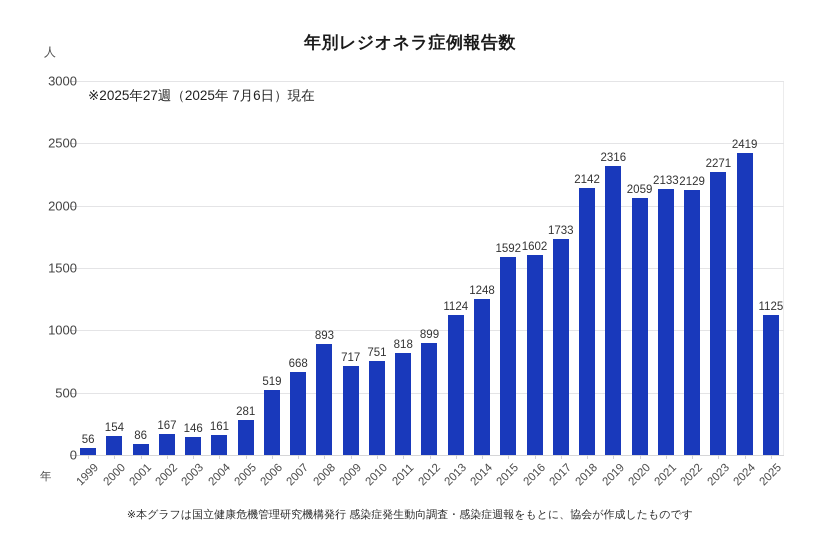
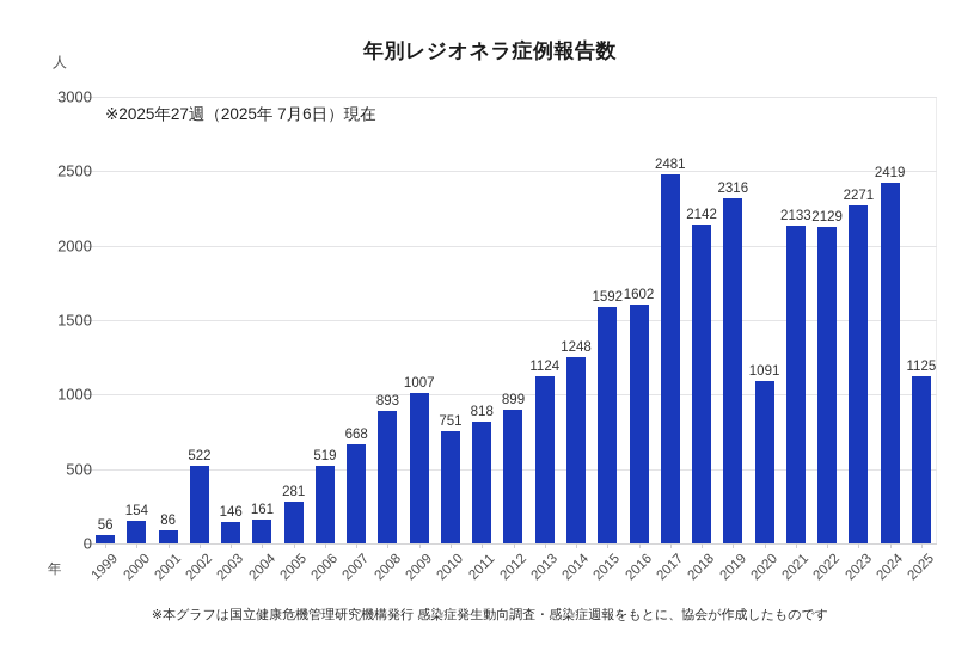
2002: 167 -> 522
2009: 717 -> 1007
2017: 1733 -> 2481
2020: 2059 -> 1091
